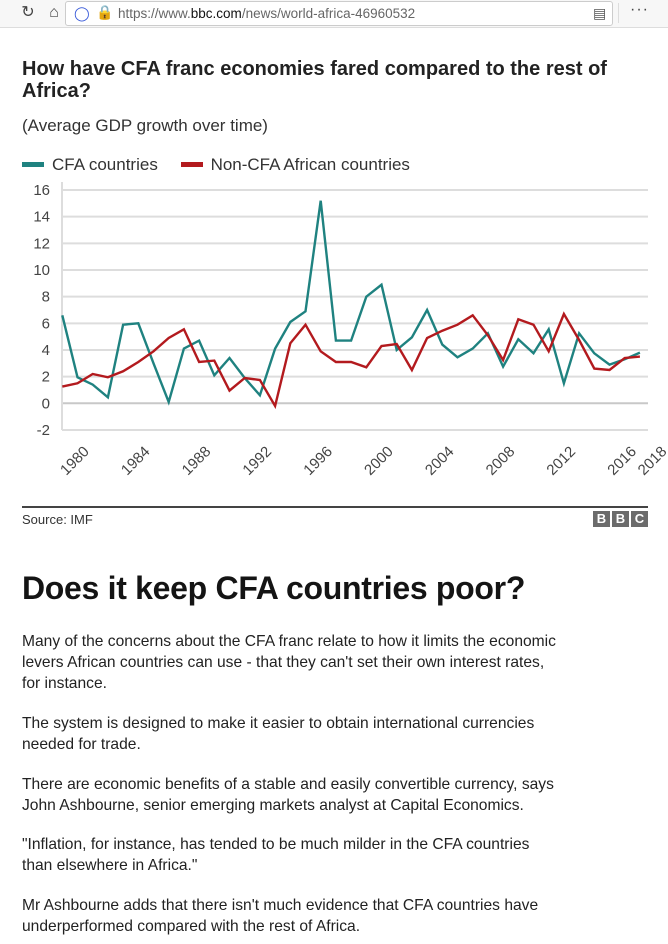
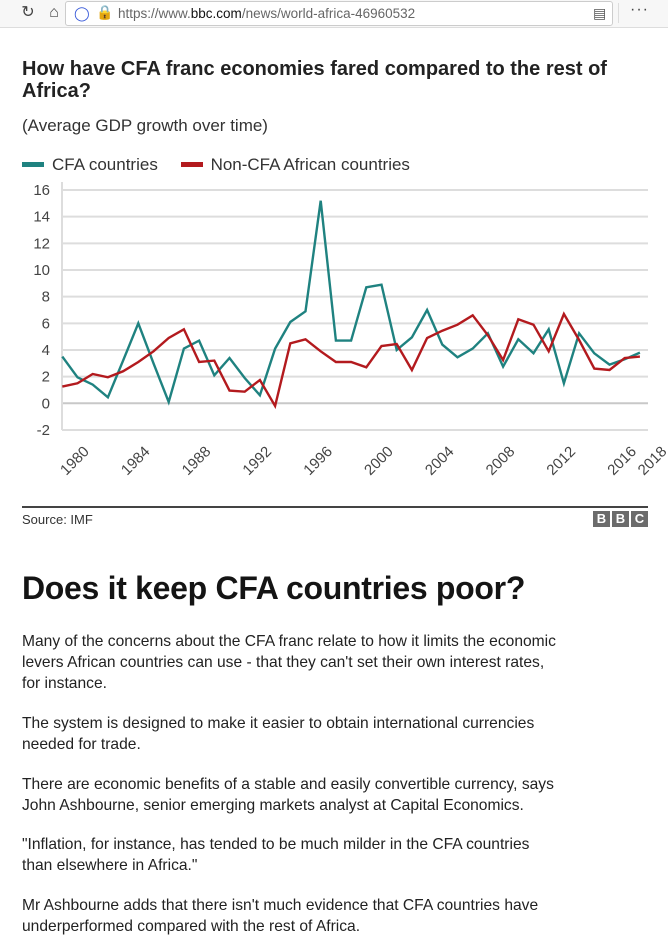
CFA countries/1980: 6.6 -> 3.5
CFA countries/1984: 5.9 -> 3.2
Non-CFA African countries/1992: 1.9 -> 0.9
Non-CFA African countries/1996: 5.9 -> 4.8
CFA countries/2000: 8.0 -> 8.7
